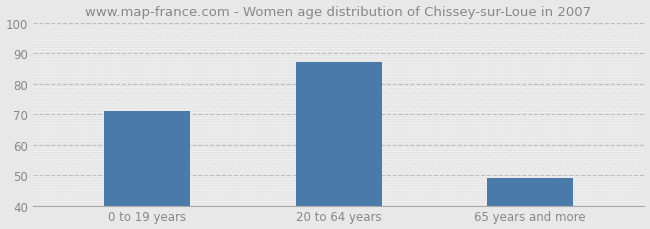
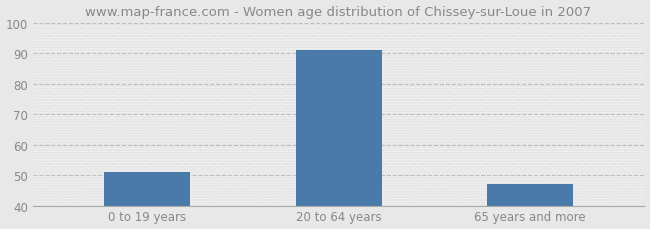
0 to 19 years: 71 -> 51
20 to 64 years: 87 -> 91
65 years and more: 49 -> 47
